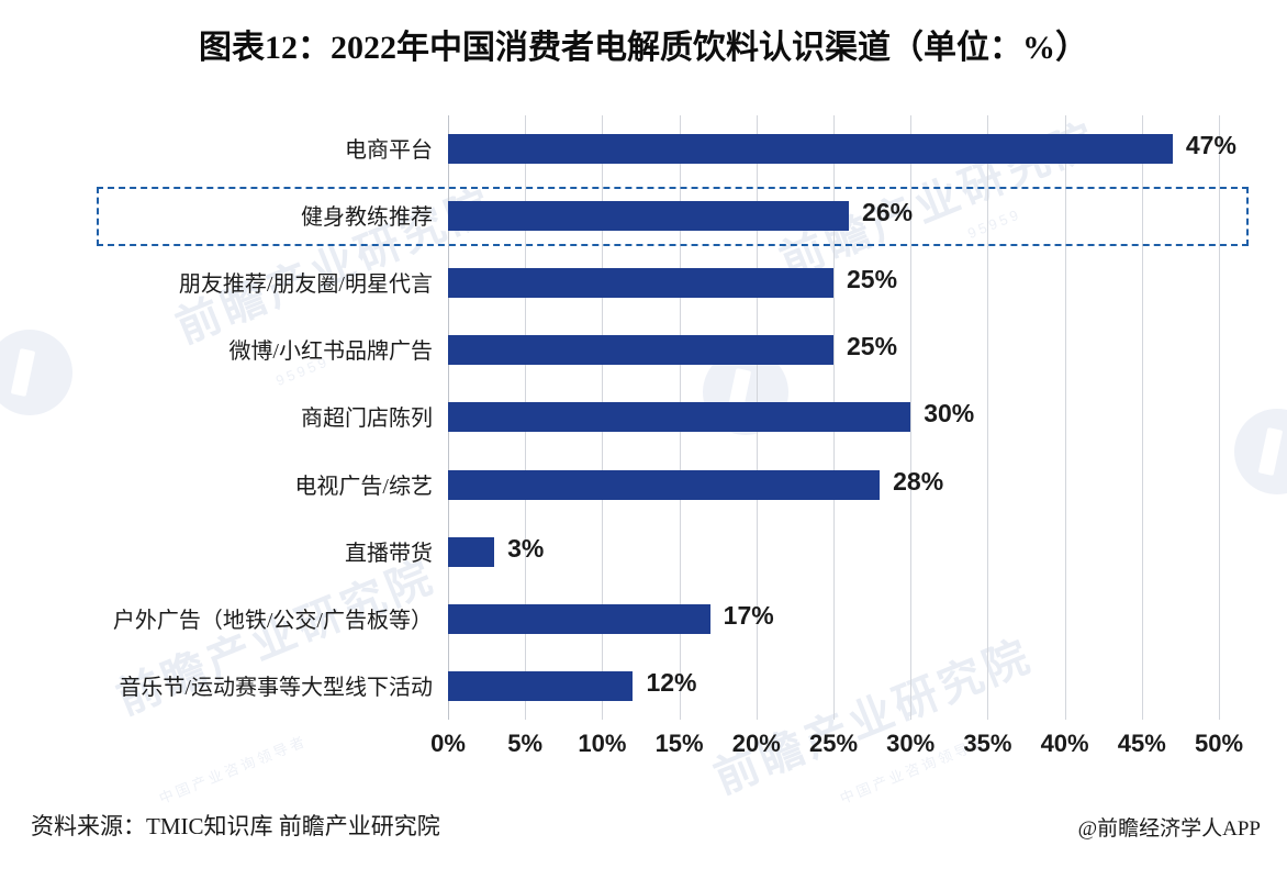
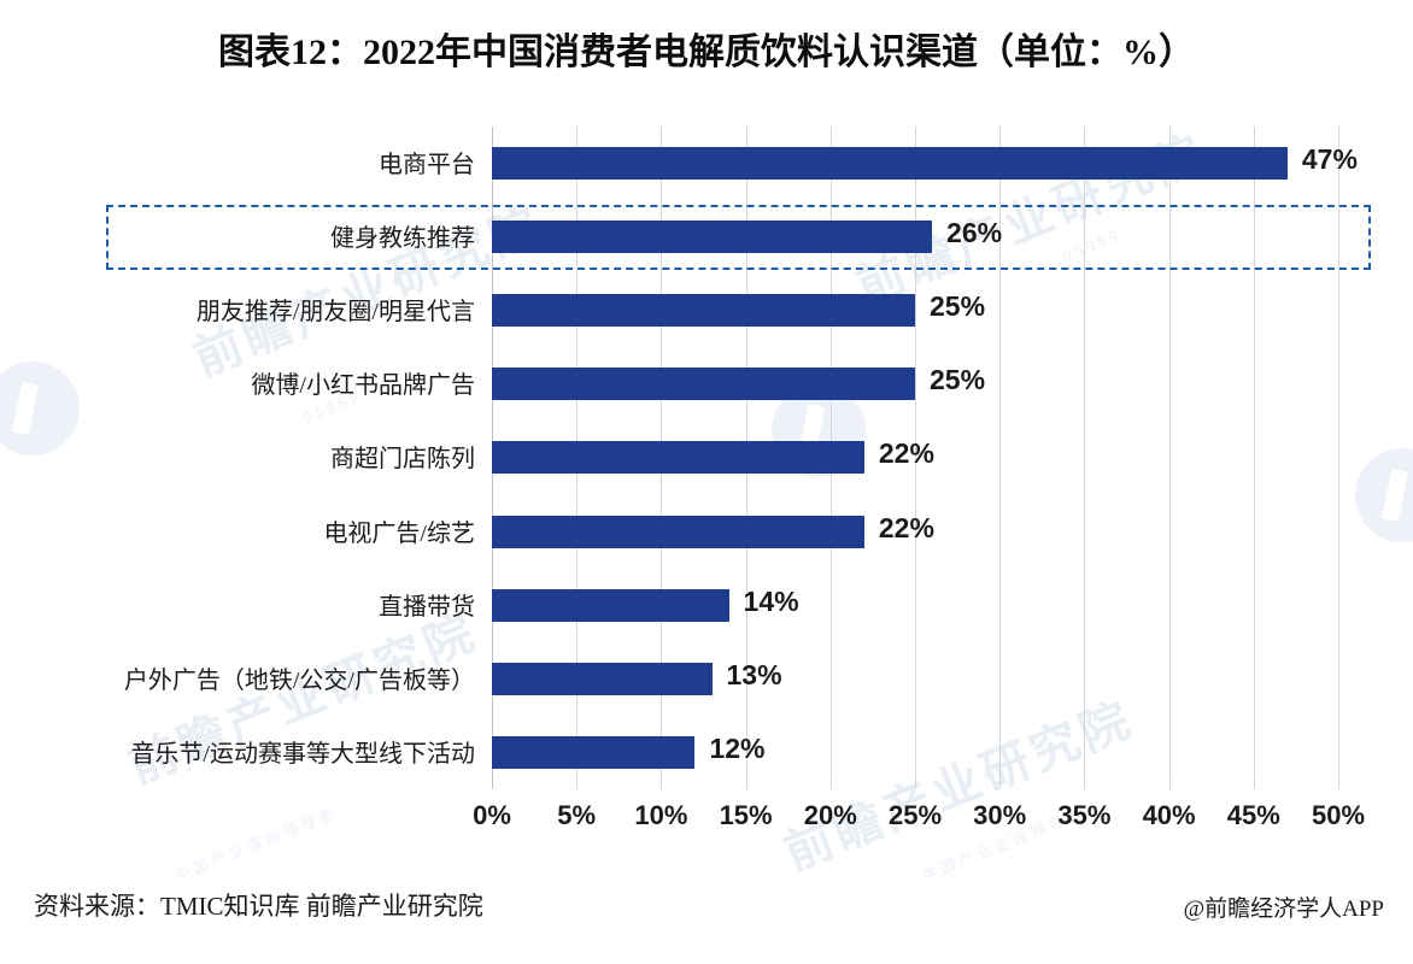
商超门店陈列: 30% -> 22%
电视广告/综艺: 28% -> 22%
直播带货: 3% -> 14%
户外广告（地铁/公交/广告板等）: 17% -> 13%
